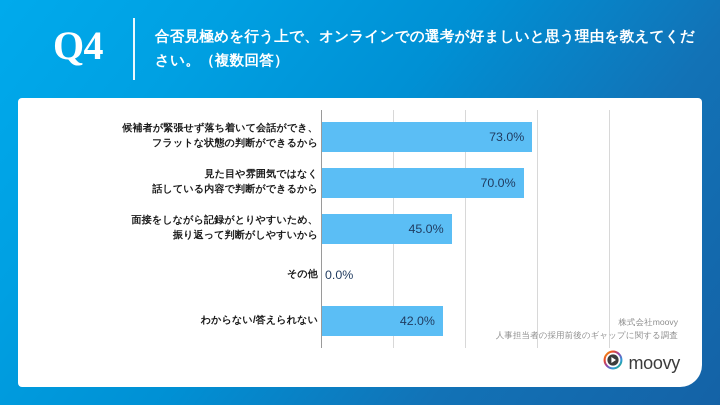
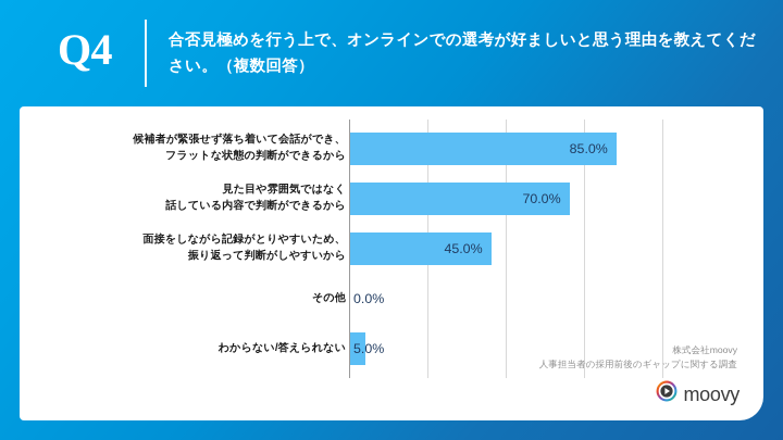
候補者が緊張せず落ち着いて会話ができ、 フラットな状態の判断ができるから: 73.0% -> 85.0%
わからない/答えられない: 42.0% -> 5.0%
